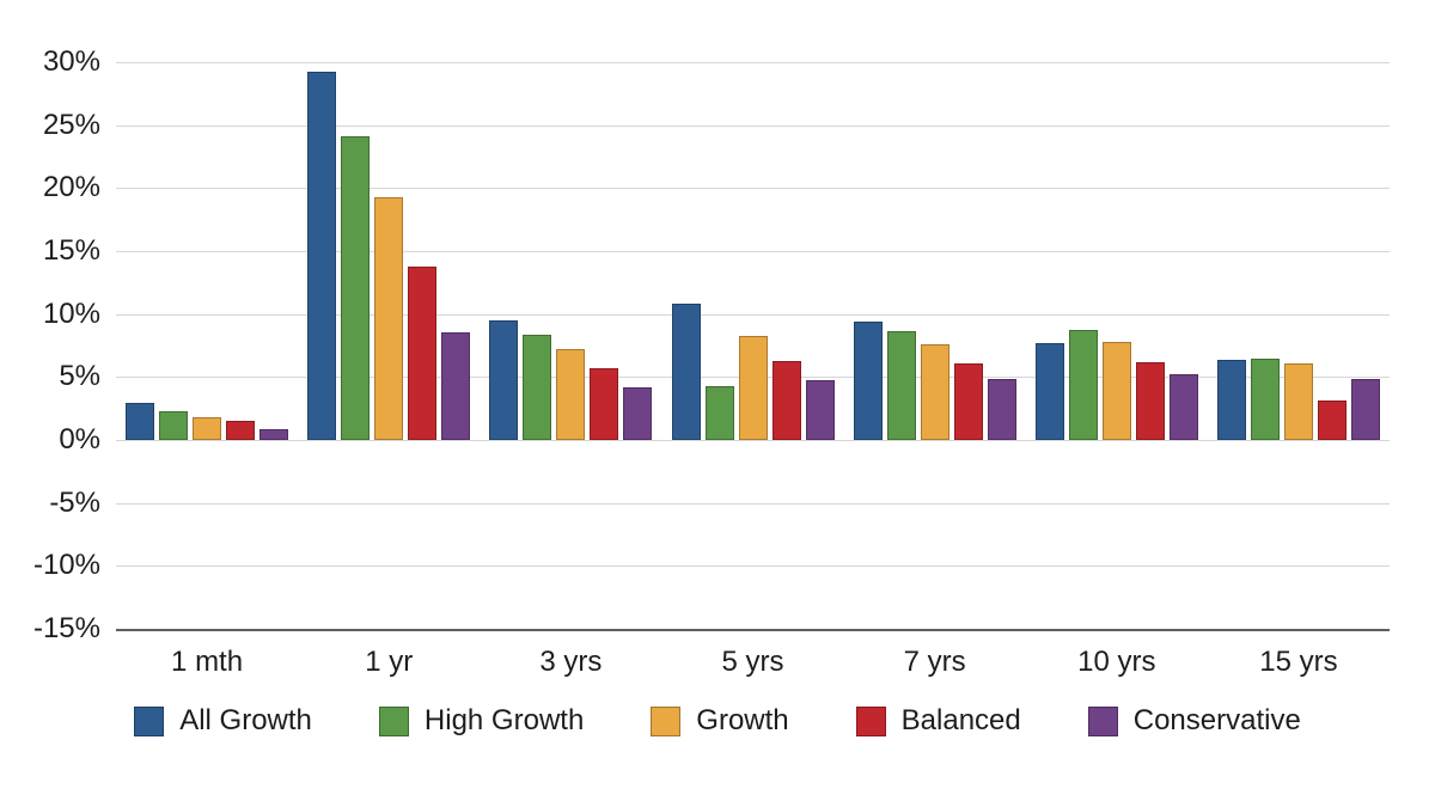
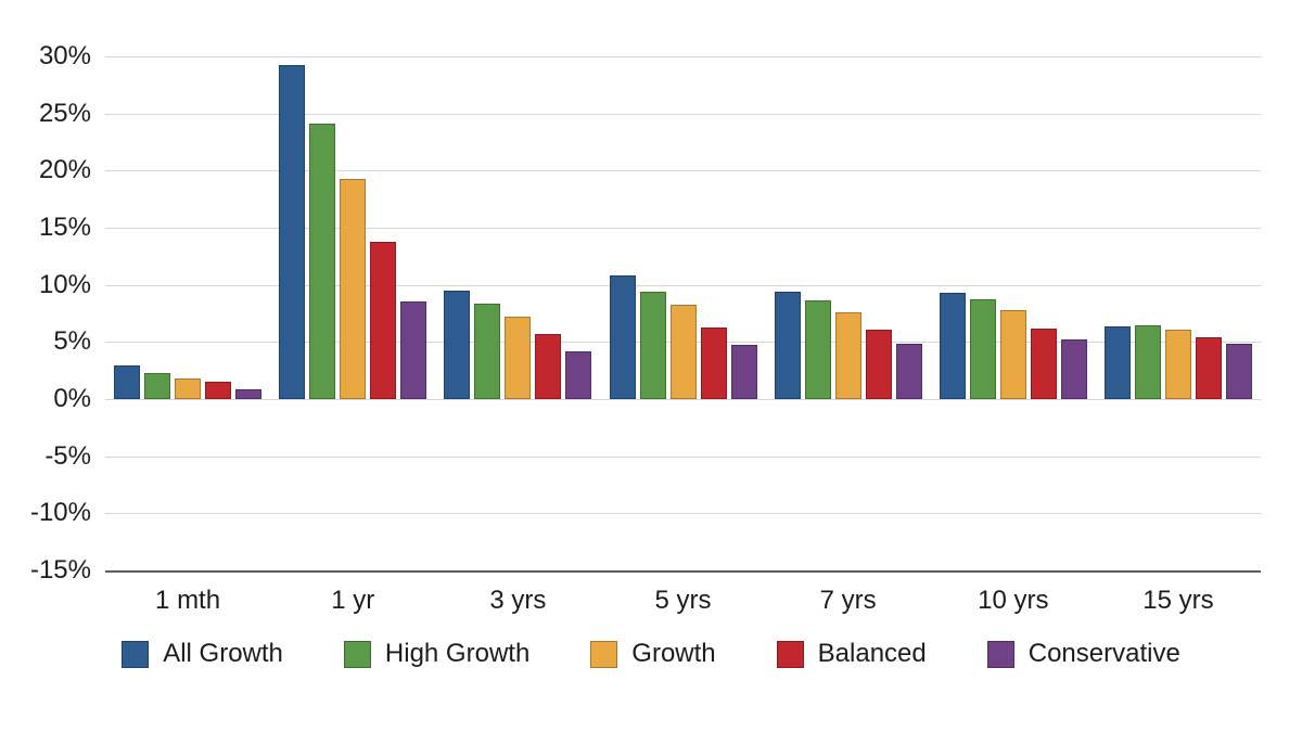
High Growth/5 yrs: 4.3% -> 9.4%
All Growth/10 yrs: 7.7% -> 9.3%
Balanced/15 yrs: 3.1% -> 5.4%
